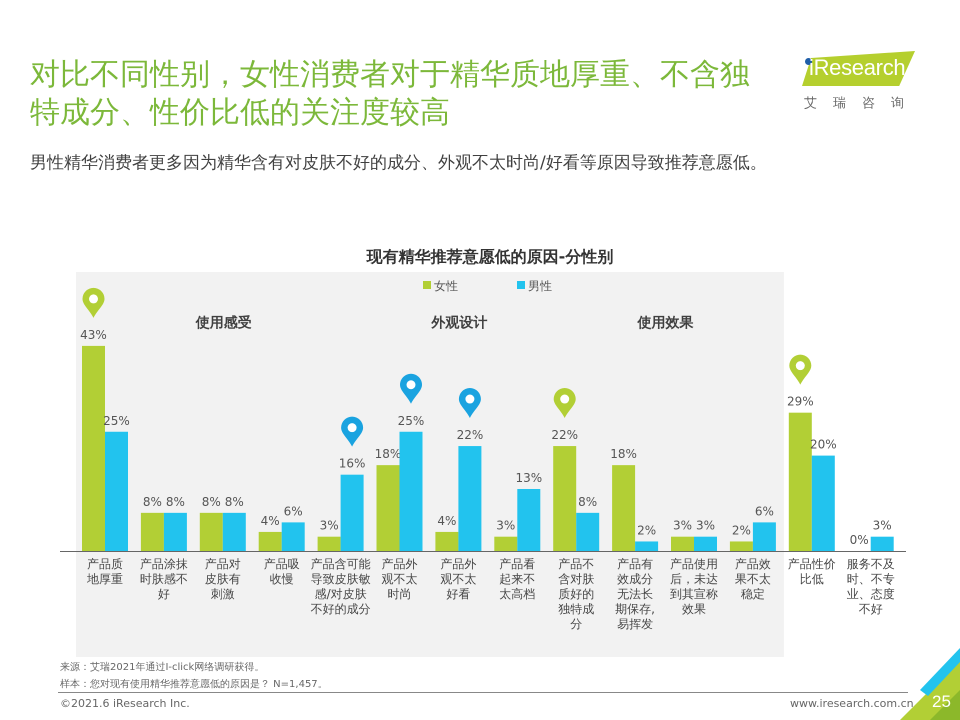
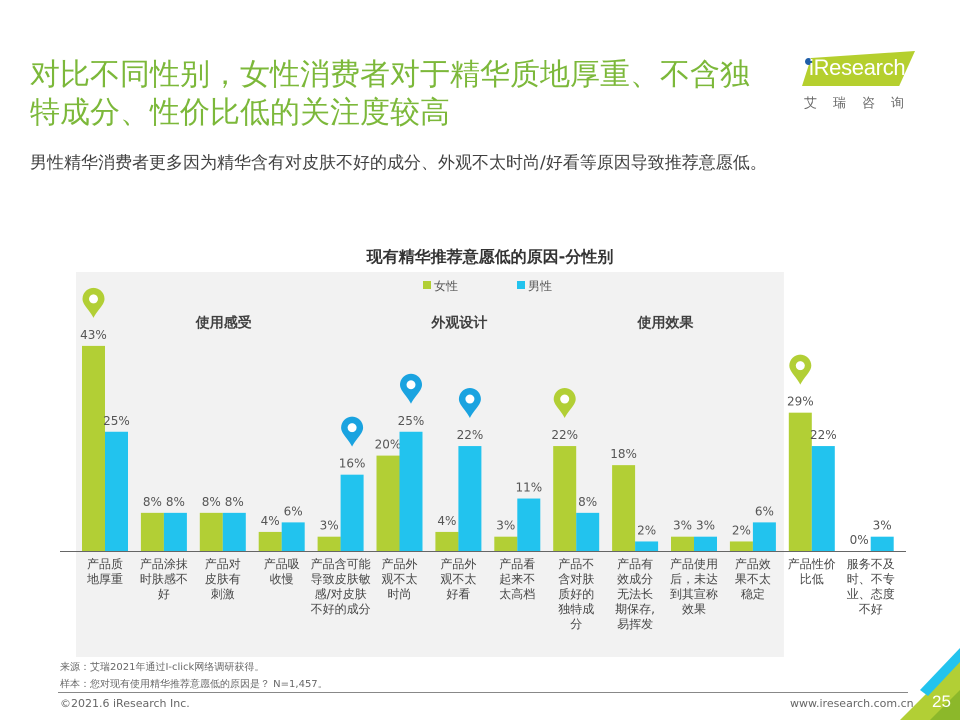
女性/产品外观不太时尚: 18% -> 20%
男性/产品看起来不太高档: 13% -> 11%
男性/产品性价比低: 20% -> 22%
